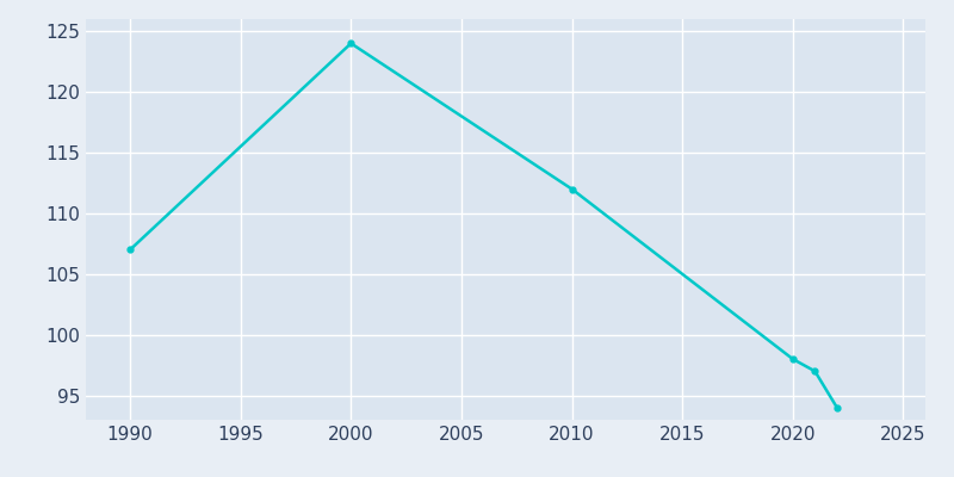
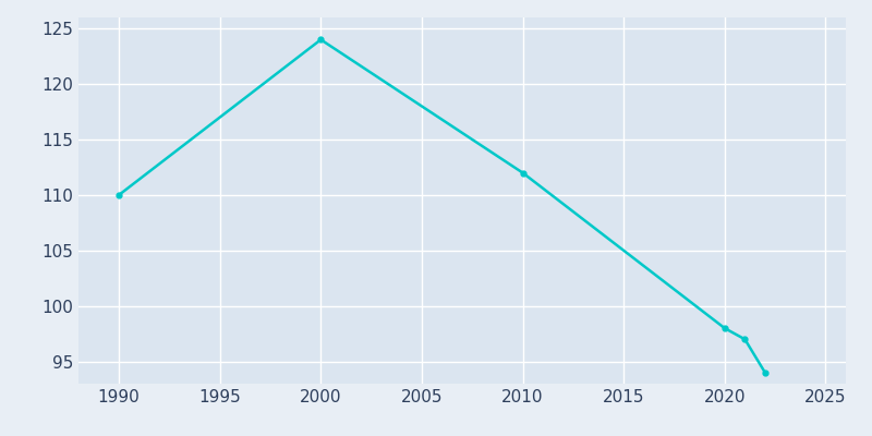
1990: 107 -> 110
